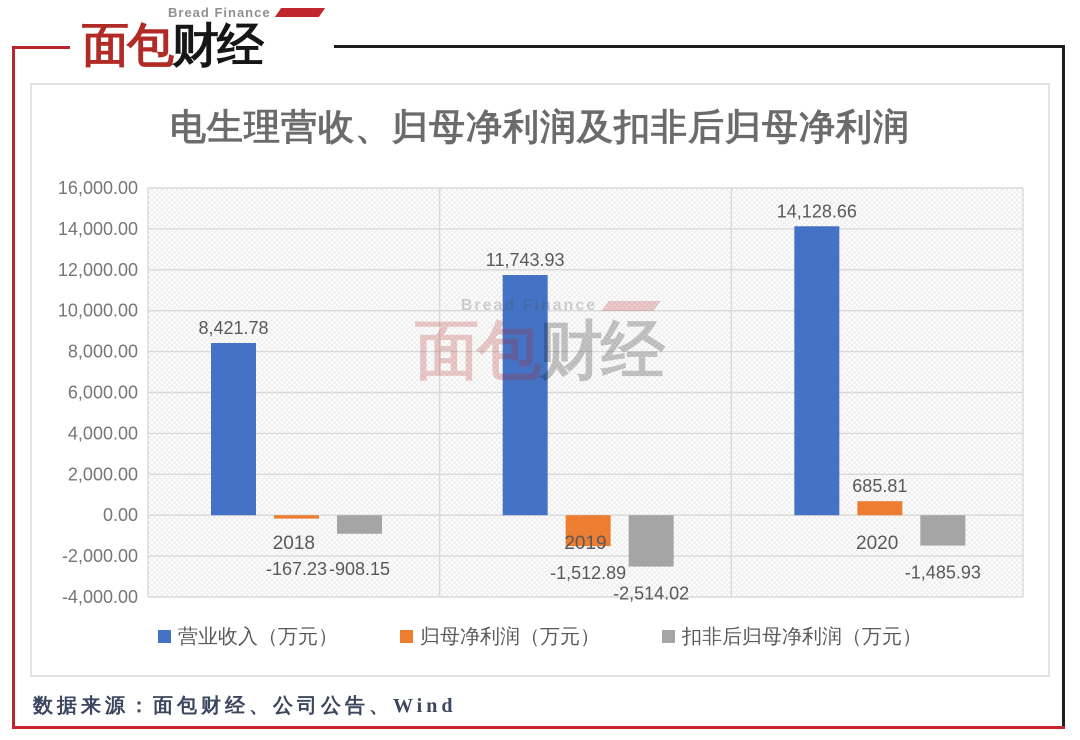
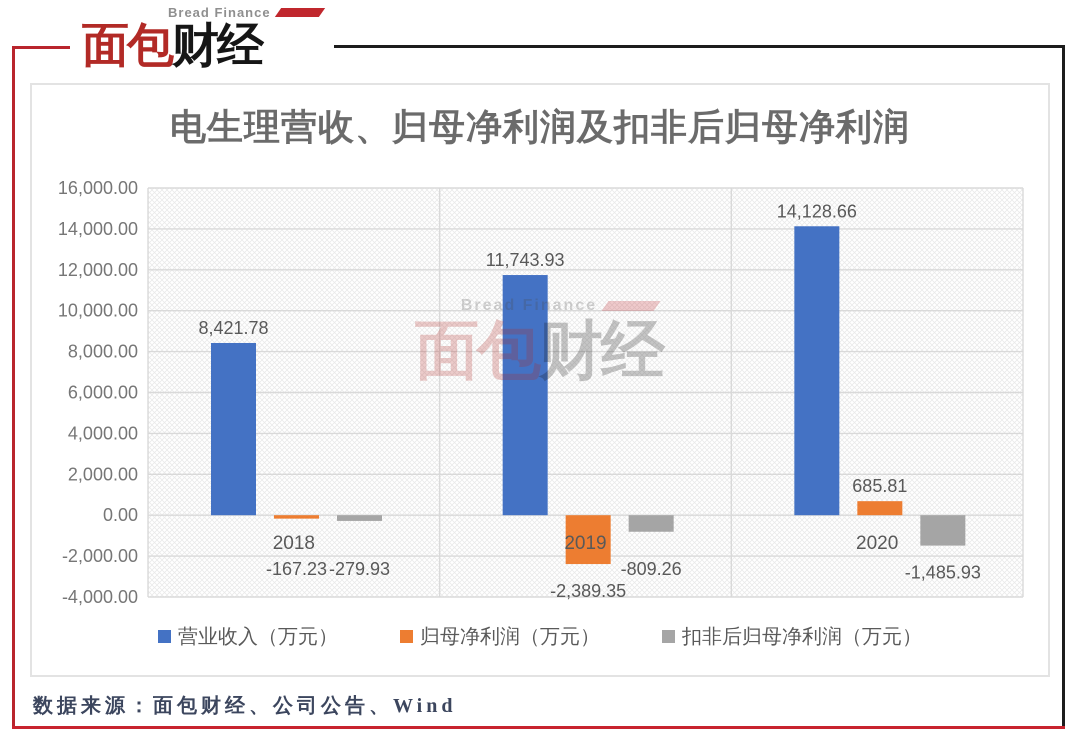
扣非后归母净利润（万元）/2018: -908.15 -> -279.93
归母净利润（万元）/2019: -1,512.89 -> -2,389.35
扣非后归母净利润（万元）/2019: -2,514.02 -> -809.26
